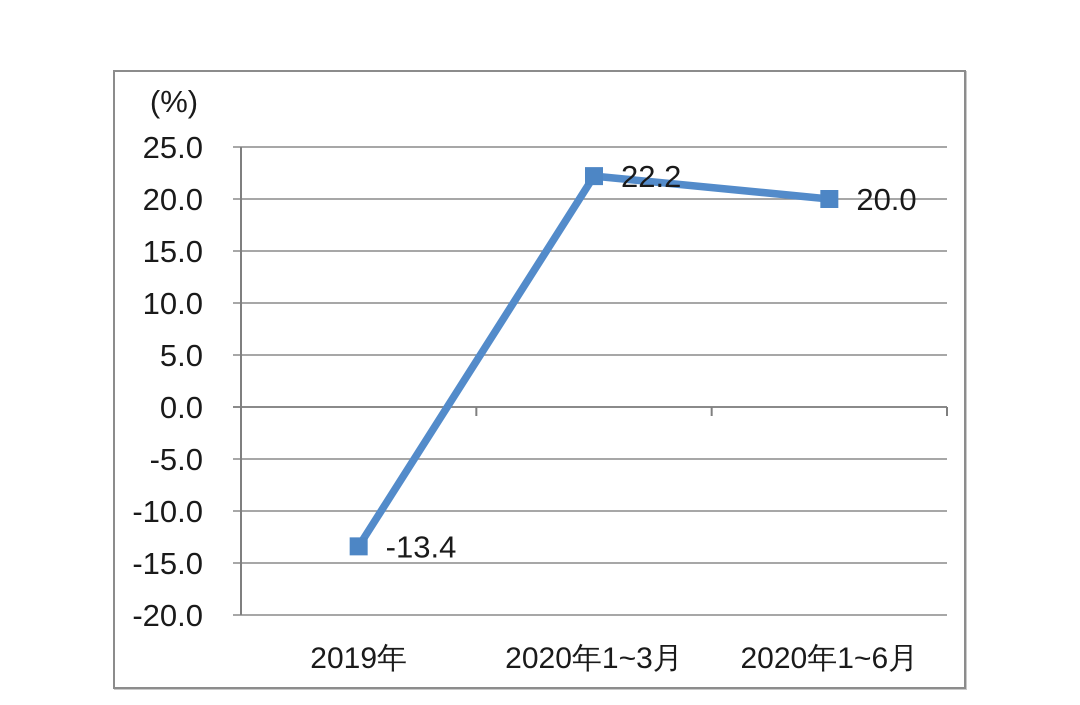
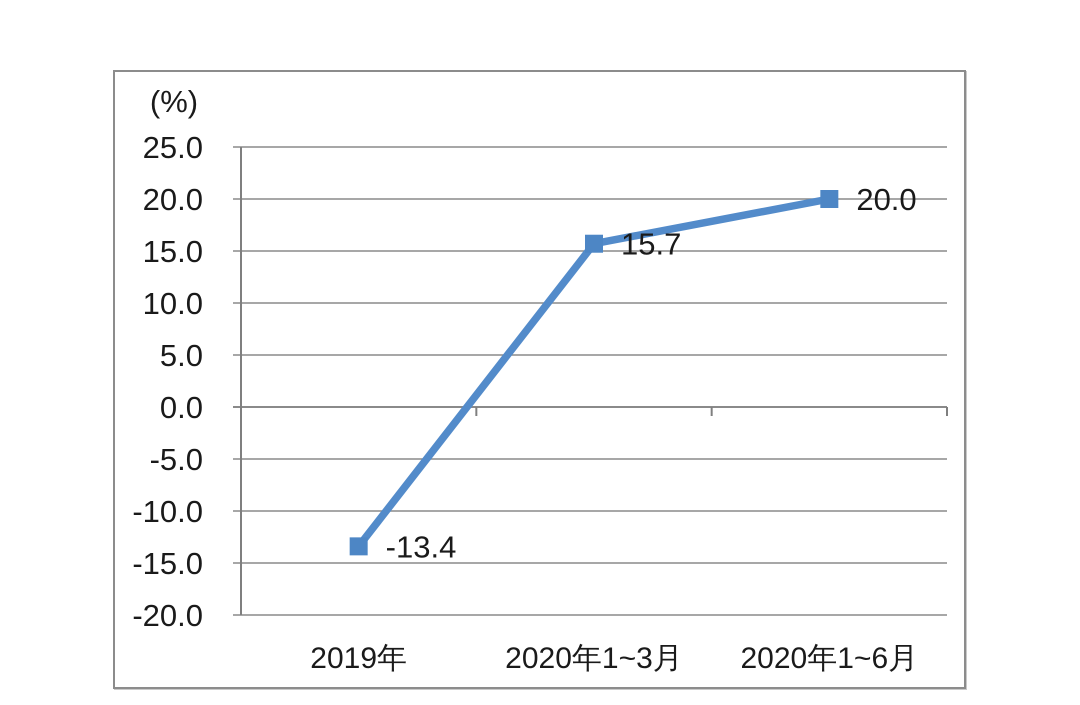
2020年1~3月: 22.2 -> 15.7
